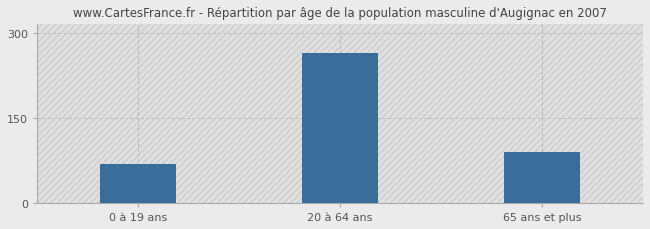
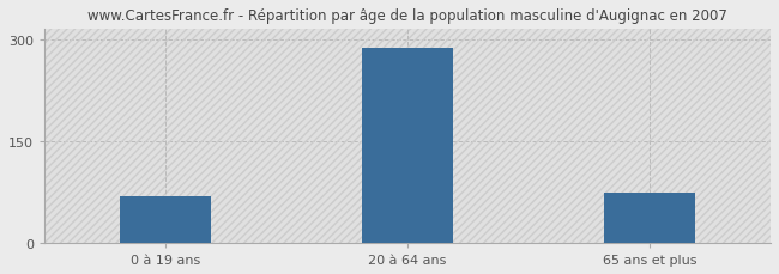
20 à 64 ans: 265 -> 288
65 ans et plus: 90 -> 74
